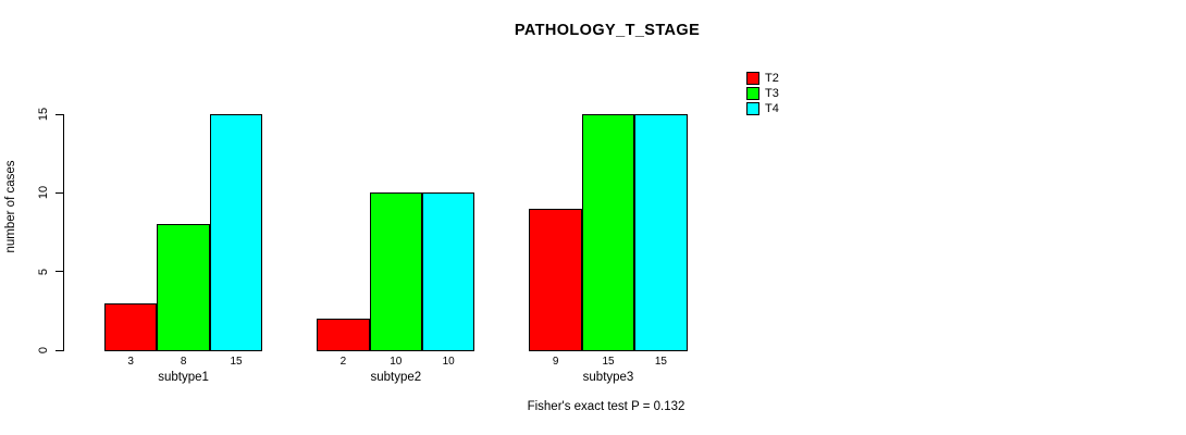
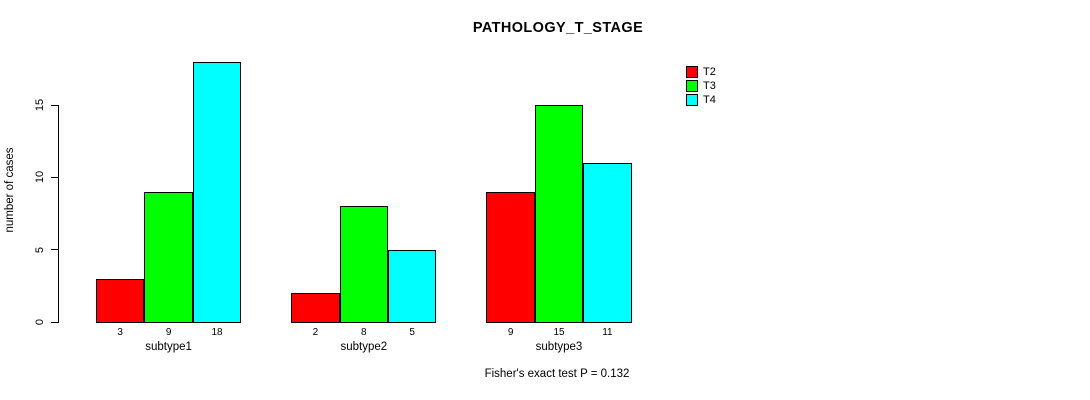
T3/subtype1: 8 -> 9
T4/subtype1: 15 -> 18
T3/subtype2: 10 -> 8
T4/subtype2: 10 -> 5
T4/subtype3: 15 -> 11
